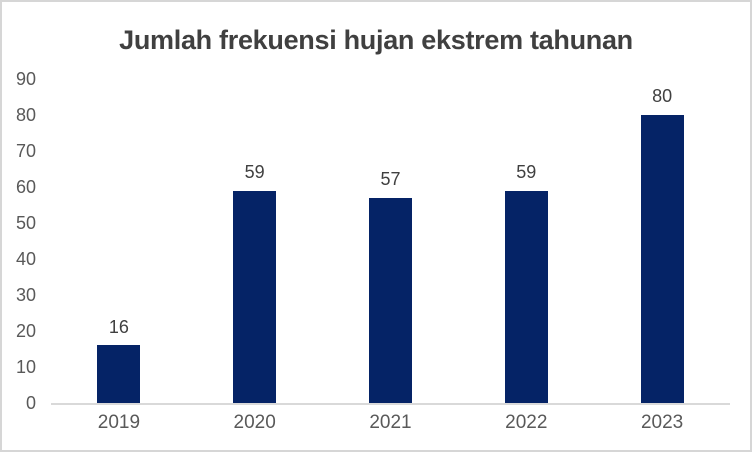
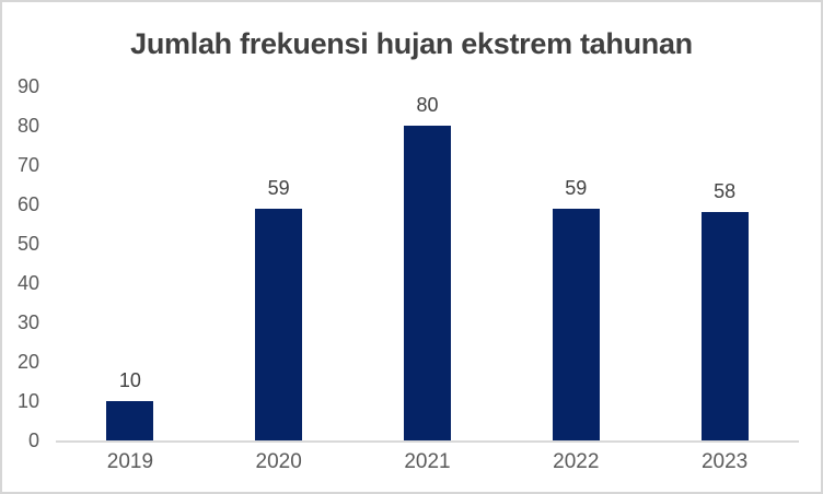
2019: 16 -> 10
2021: 57 -> 80
2023: 80 -> 58
